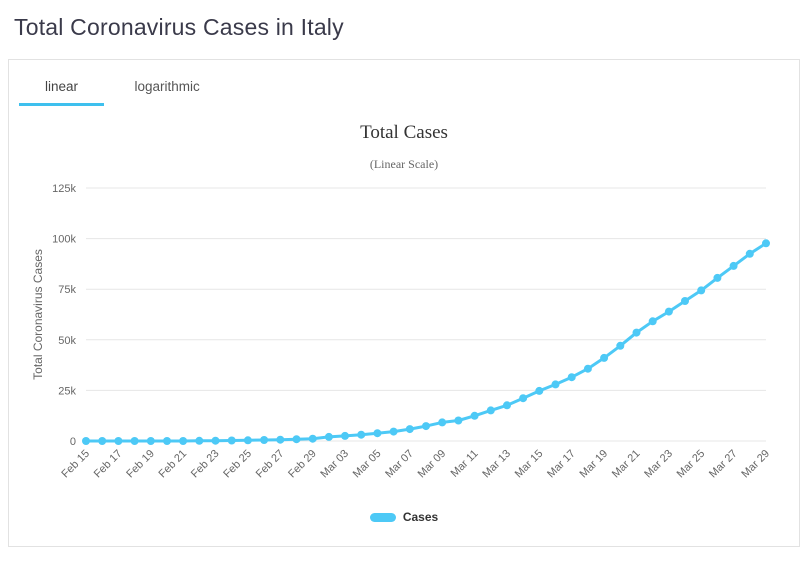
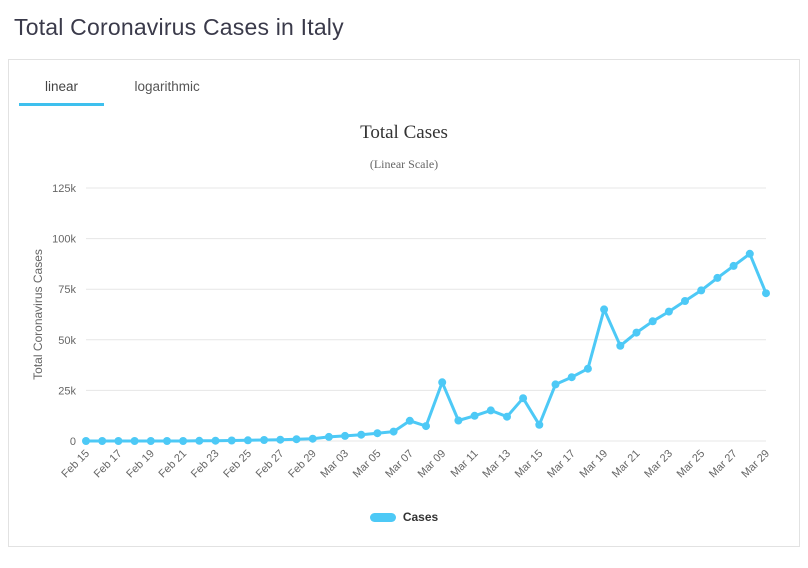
Mar 07: 6k -> 10k
Mar 09: 9k -> 29k
Mar 13: 18k -> 12k
Mar 15: 25k -> 8k
Mar 19: 41k -> 65k
Mar 29: 98k -> 73k
